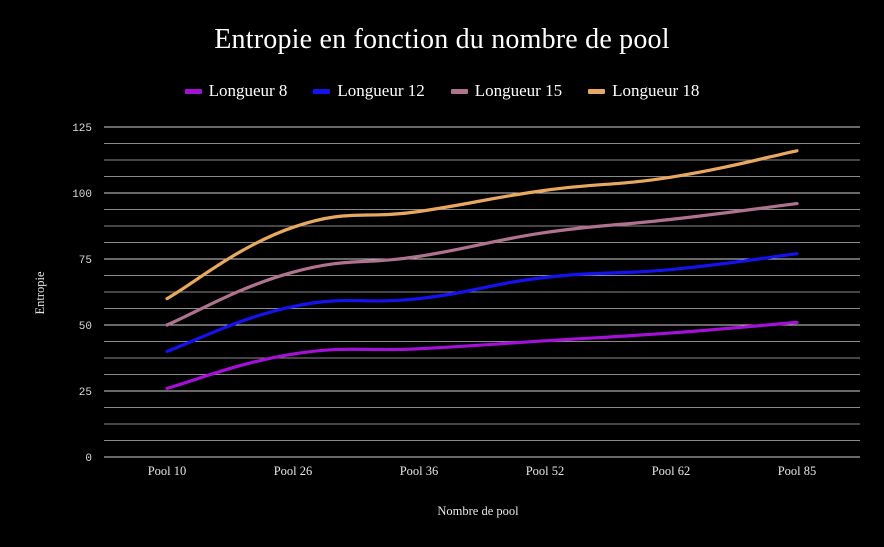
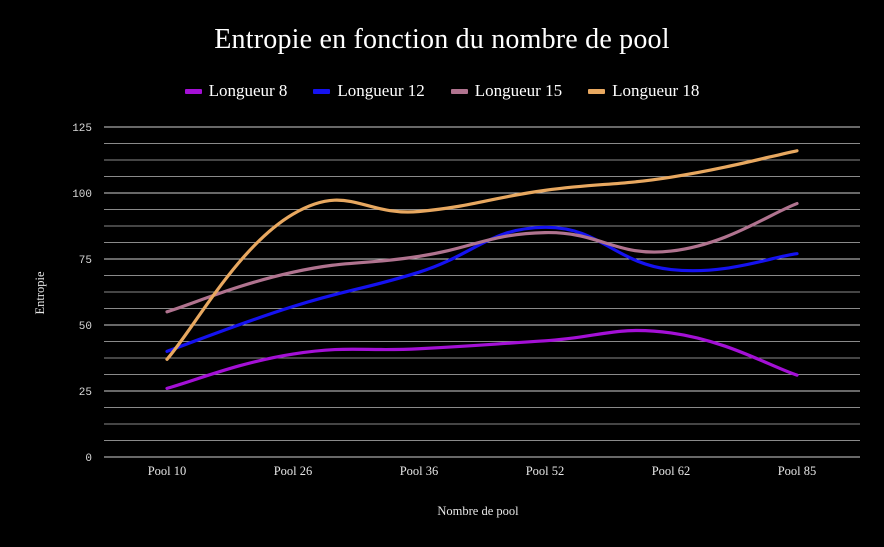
Longueur 15/Pool 10: 50 -> 55
Longueur 18/Pool 10: 60 -> 37
Longueur 18/Pool 26: 87 -> 92
Longueur 12/Pool 36: 60 -> 70
Longueur 12/Pool 52: 68 -> 87
Longueur 15/Pool 62: 90 -> 78
Longueur 8/Pool 85: 51 -> 31
